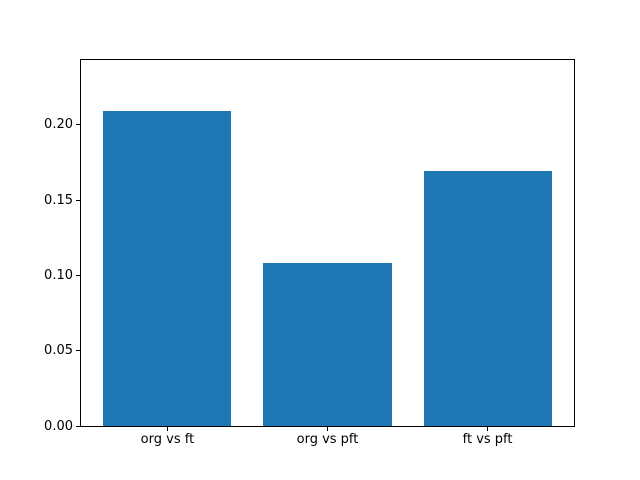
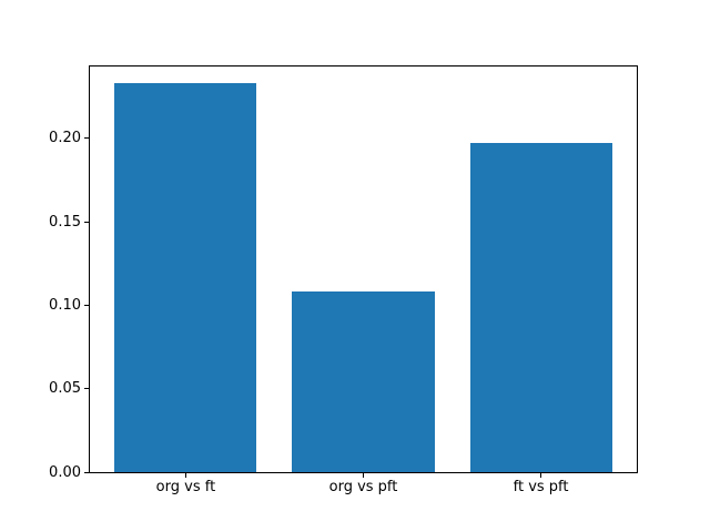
org vs ft: 0.209 -> 0.233
ft vs pft: 0.169 -> 0.197
